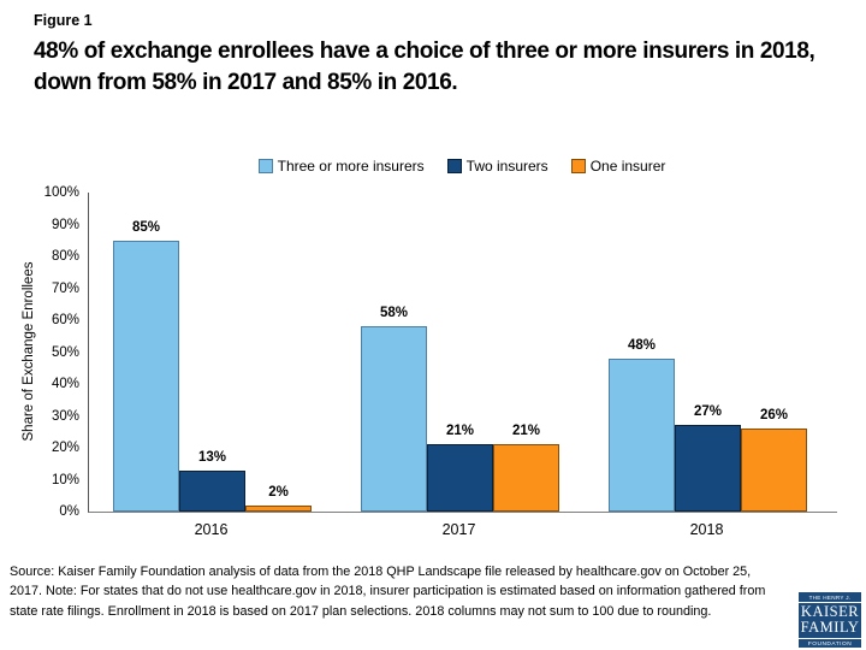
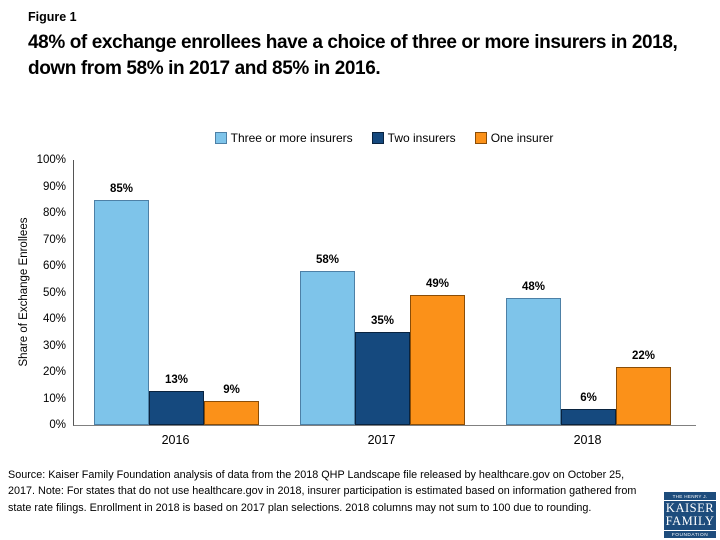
One insurer/2016: 2% -> 9%
Two insurers/2017: 21% -> 35%
One insurer/2017: 21% -> 49%
Two insurers/2018: 27% -> 6%
One insurer/2018: 26% -> 22%
